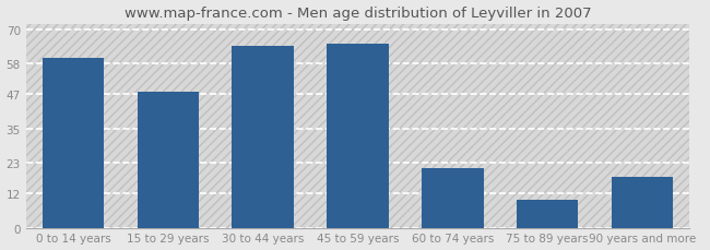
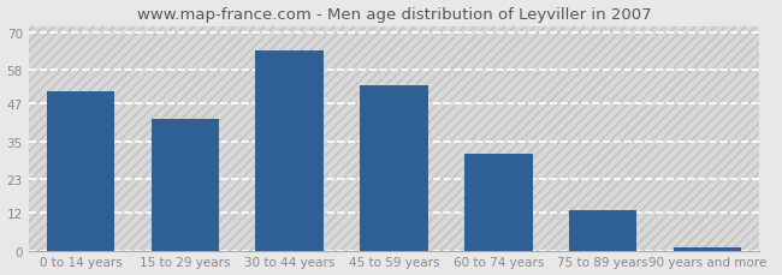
0 to 14 years: 60 -> 51
15 to 29 years: 48 -> 42
45 to 59 years: 65 -> 53
60 to 74 years: 21 -> 31
75 to 89 years: 10 -> 13
90 years and more: 18 -> 1
